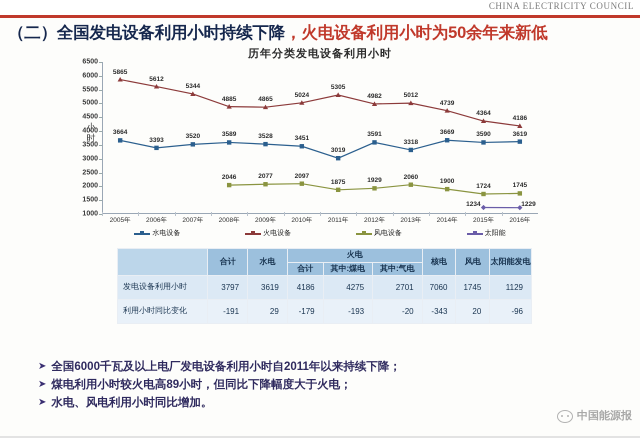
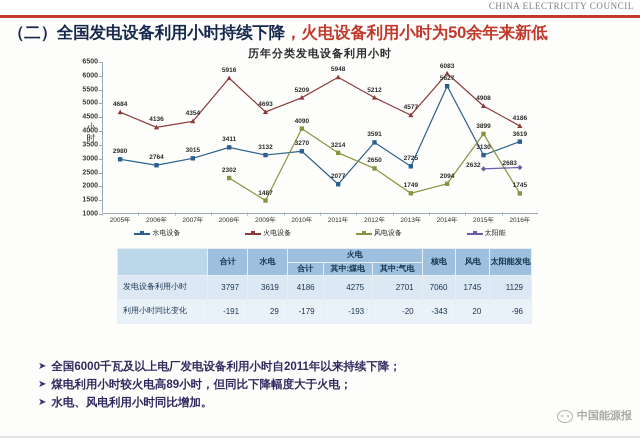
水电设备/2005年: 3664 -> 2980
火电设备/2005年: 5865 -> 4684
水电设备/2006年: 3393 -> 2764
火电设备/2006年: 5612 -> 4136
水电设备/2007年: 3520 -> 3015
火电设备/2007年: 5344 -> 4354
水电设备/2008年: 3589 -> 3411
火电设备/2008年: 4885 -> 5916
风电设备/2008年: 2046 -> 2302
水电设备/2009年: 3528 -> 3132
火电设备/2009年: 4865 -> 4693
风电设备/2009年: 2077 -> 1487
水电设备/2010年: 3451 -> 3270
火电设备/2010年: 5024 -> 5209
风电设备/2010年: 2097 -> 4090
水电设备/2011年: 3019 -> 2077
火电设备/2011年: 5305 -> 5948
风电设备/2011年: 1875 -> 3214
火电设备/2012年: 4982 -> 5212
风电设备/2012年: 1929 -> 2650
水电设备/2013年: 3318 -> 2725
火电设备/2013年: 5012 -> 4577
风电设备/2013年: 2060 -> 1749
水电设备/2014年: 3669 -> 5627
火电设备/2014年: 4739 -> 6083
风电设备/2014年: 1900 -> 2094
水电设备/2015年: 3590 -> 3130
火电设备/2015年: 4364 -> 4908
风电设备/2015年: 1724 -> 3899
太阳能/2015年: 1234 -> 2632
太阳能/2016年: 1229 -> 2683
